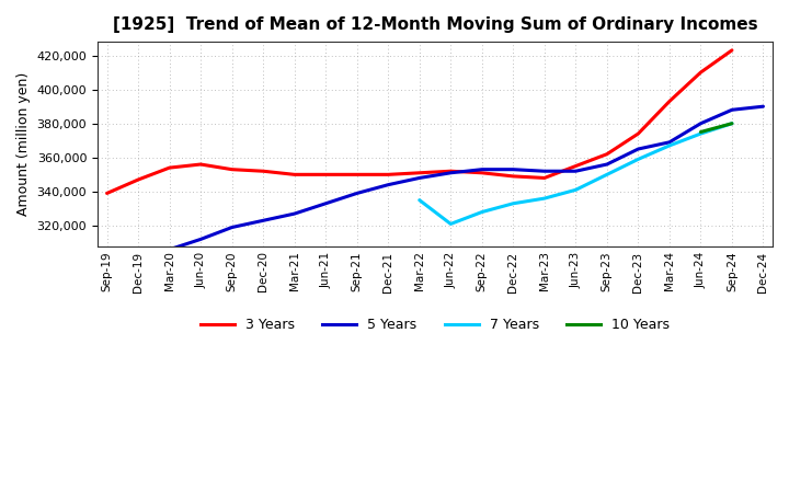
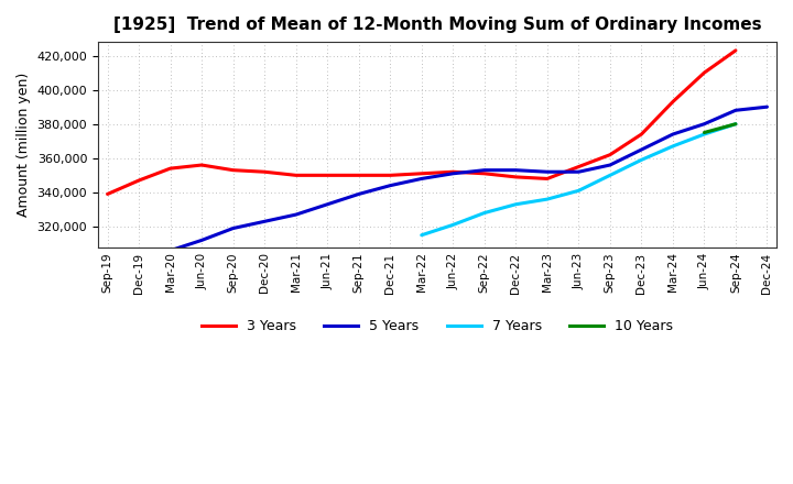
7 Years/Mar-22: 335,000 -> 315,000
5 Years/Mar-24: 369,000 -> 374,000
